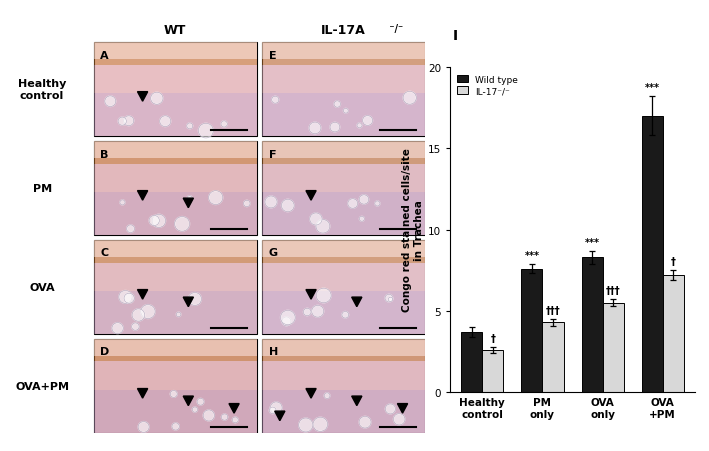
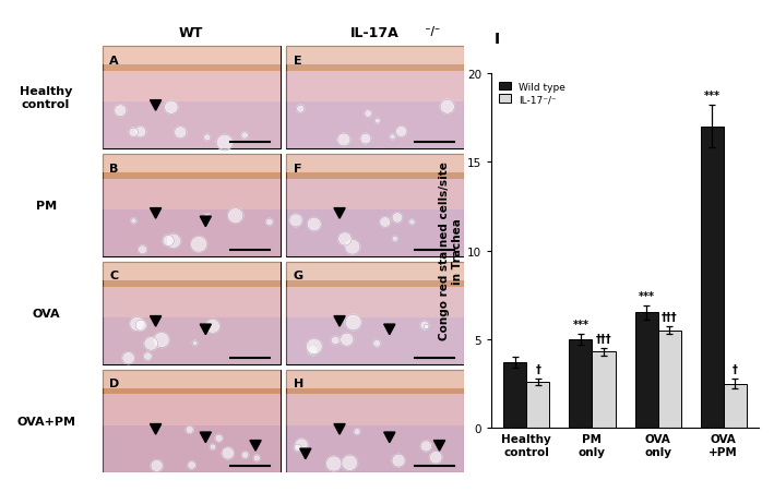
Wild type/PM only: 7.6 -> 5.0
Wild type/OVA only: 8.3 -> 6.5
IL-17⁻/⁻/OVA +PM: 7.2 -> 2.5
